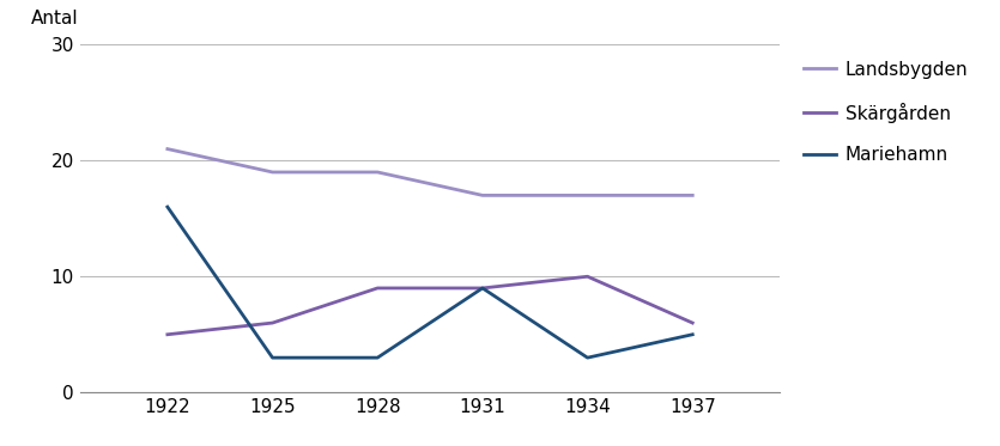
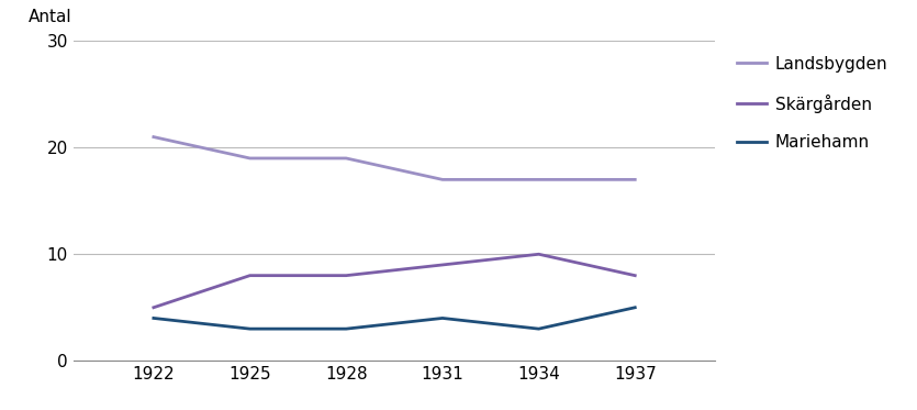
Mariehamn/1922: 16 -> 4
Skärgården/1925: 6 -> 8
Skärgården/1928: 9 -> 8
Mariehamn/1931: 9 -> 4
Skärgården/1937: 6 -> 8
